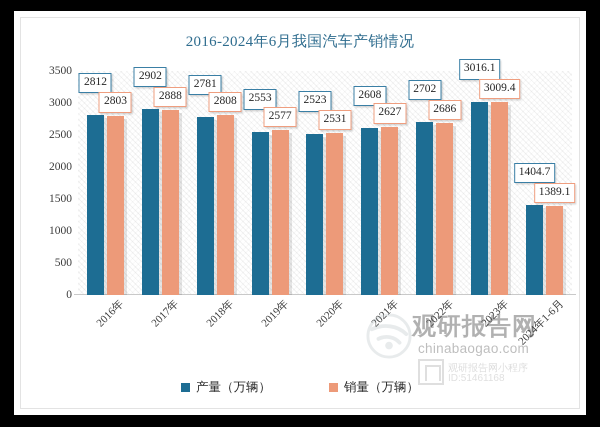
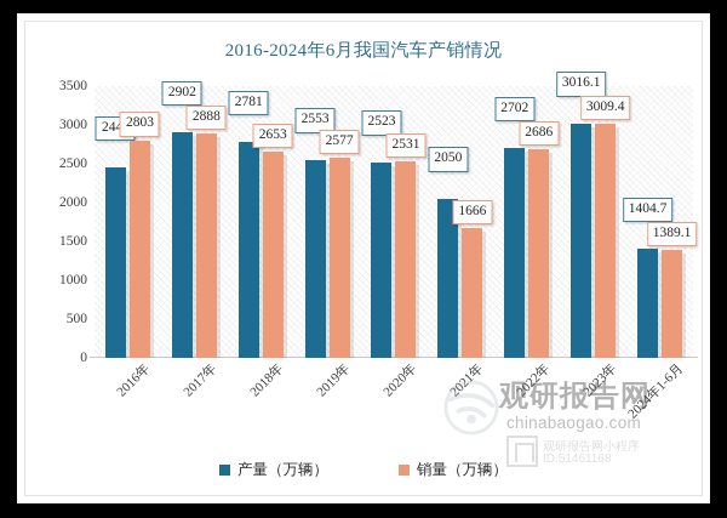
产量（万辆）/2016年: 2812 -> 2449
销量（万辆）/2018年: 2808 -> 2653
产量（万辆）/2021年: 2608 -> 2050
销量（万辆）/2021年: 2627 -> 1666
